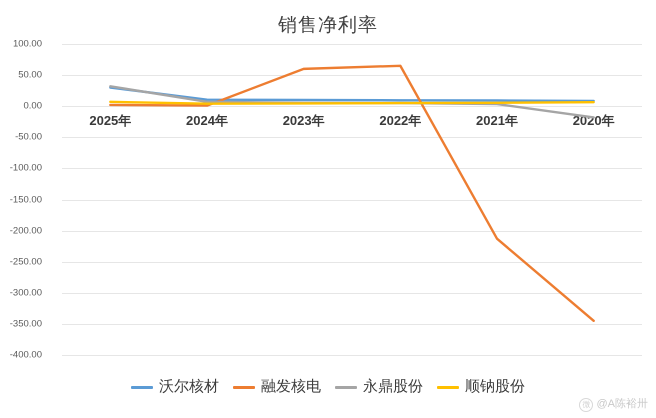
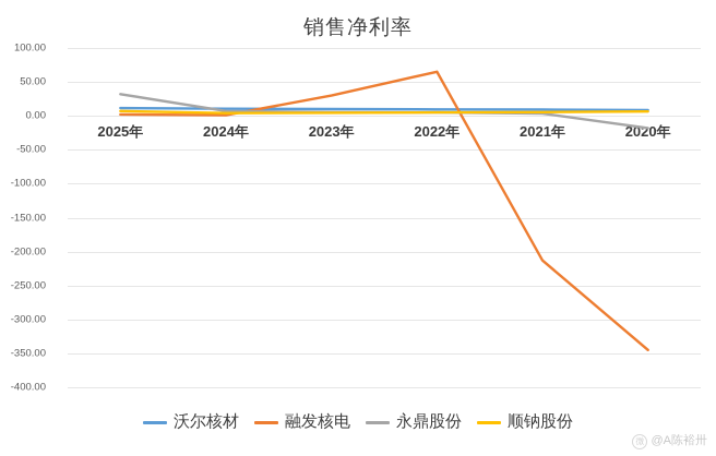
沃尔核材/2025年: 30 -> 10
融发核电/2023年: 60 -> 30
